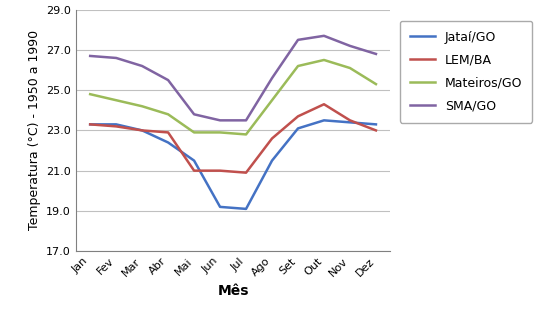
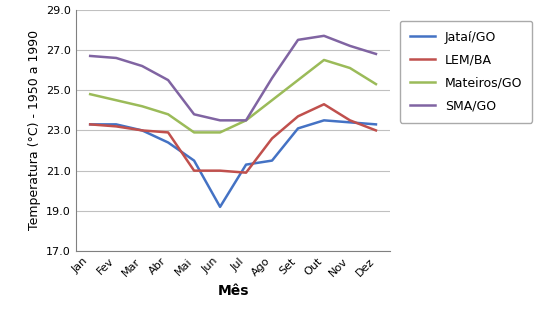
Jataí/GO/Jul: 19.1 -> 21.3
Mateiros/GO/Jul: 22.8 -> 23.5
Mateiros/GO/Set: 26.2 -> 25.5
